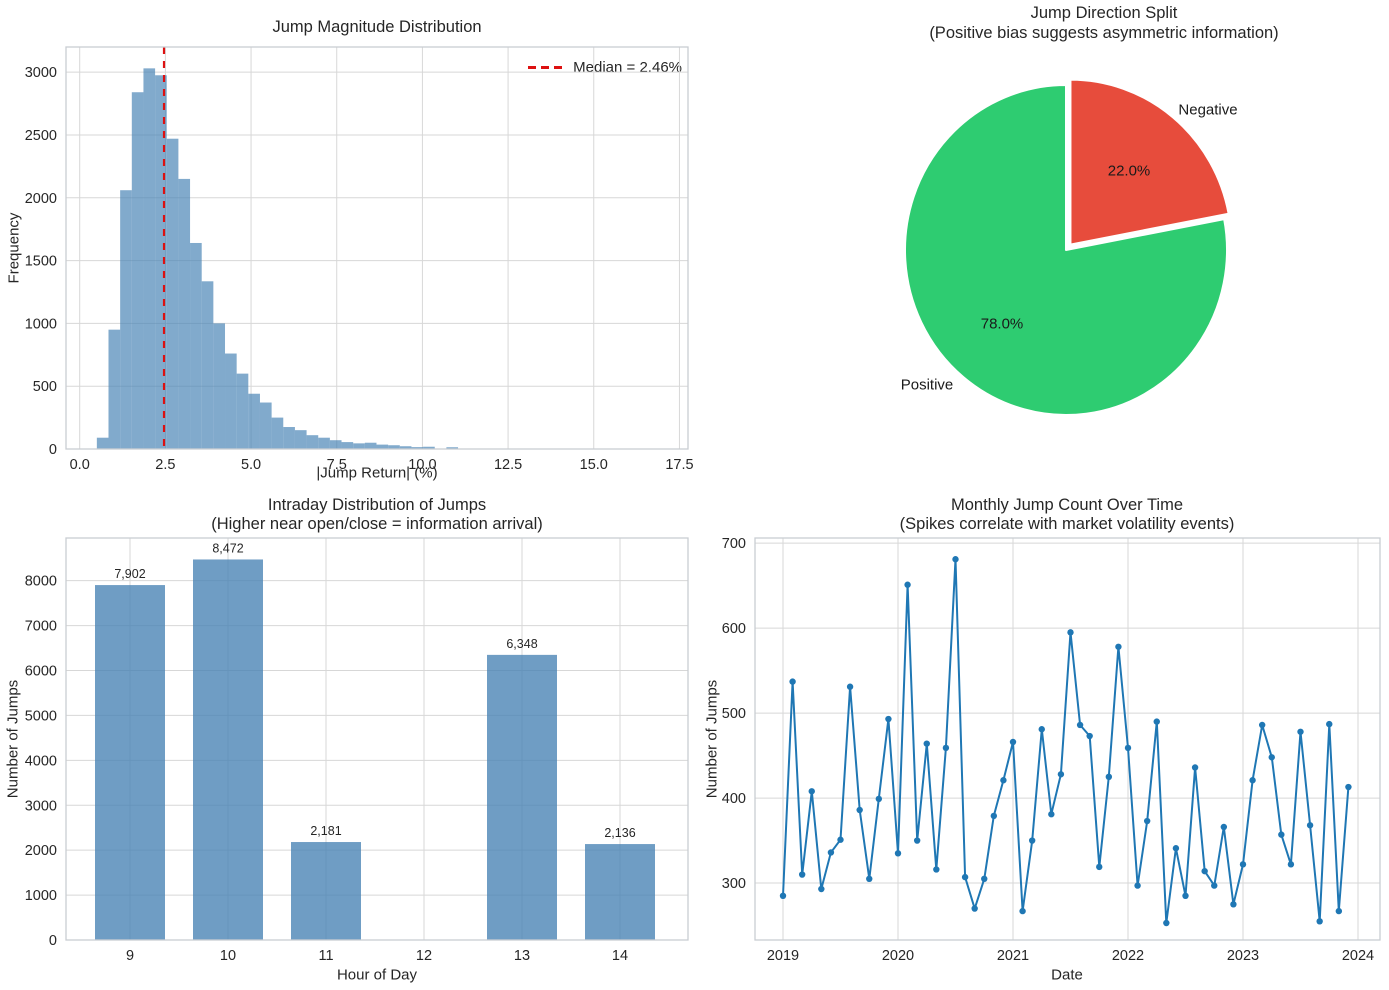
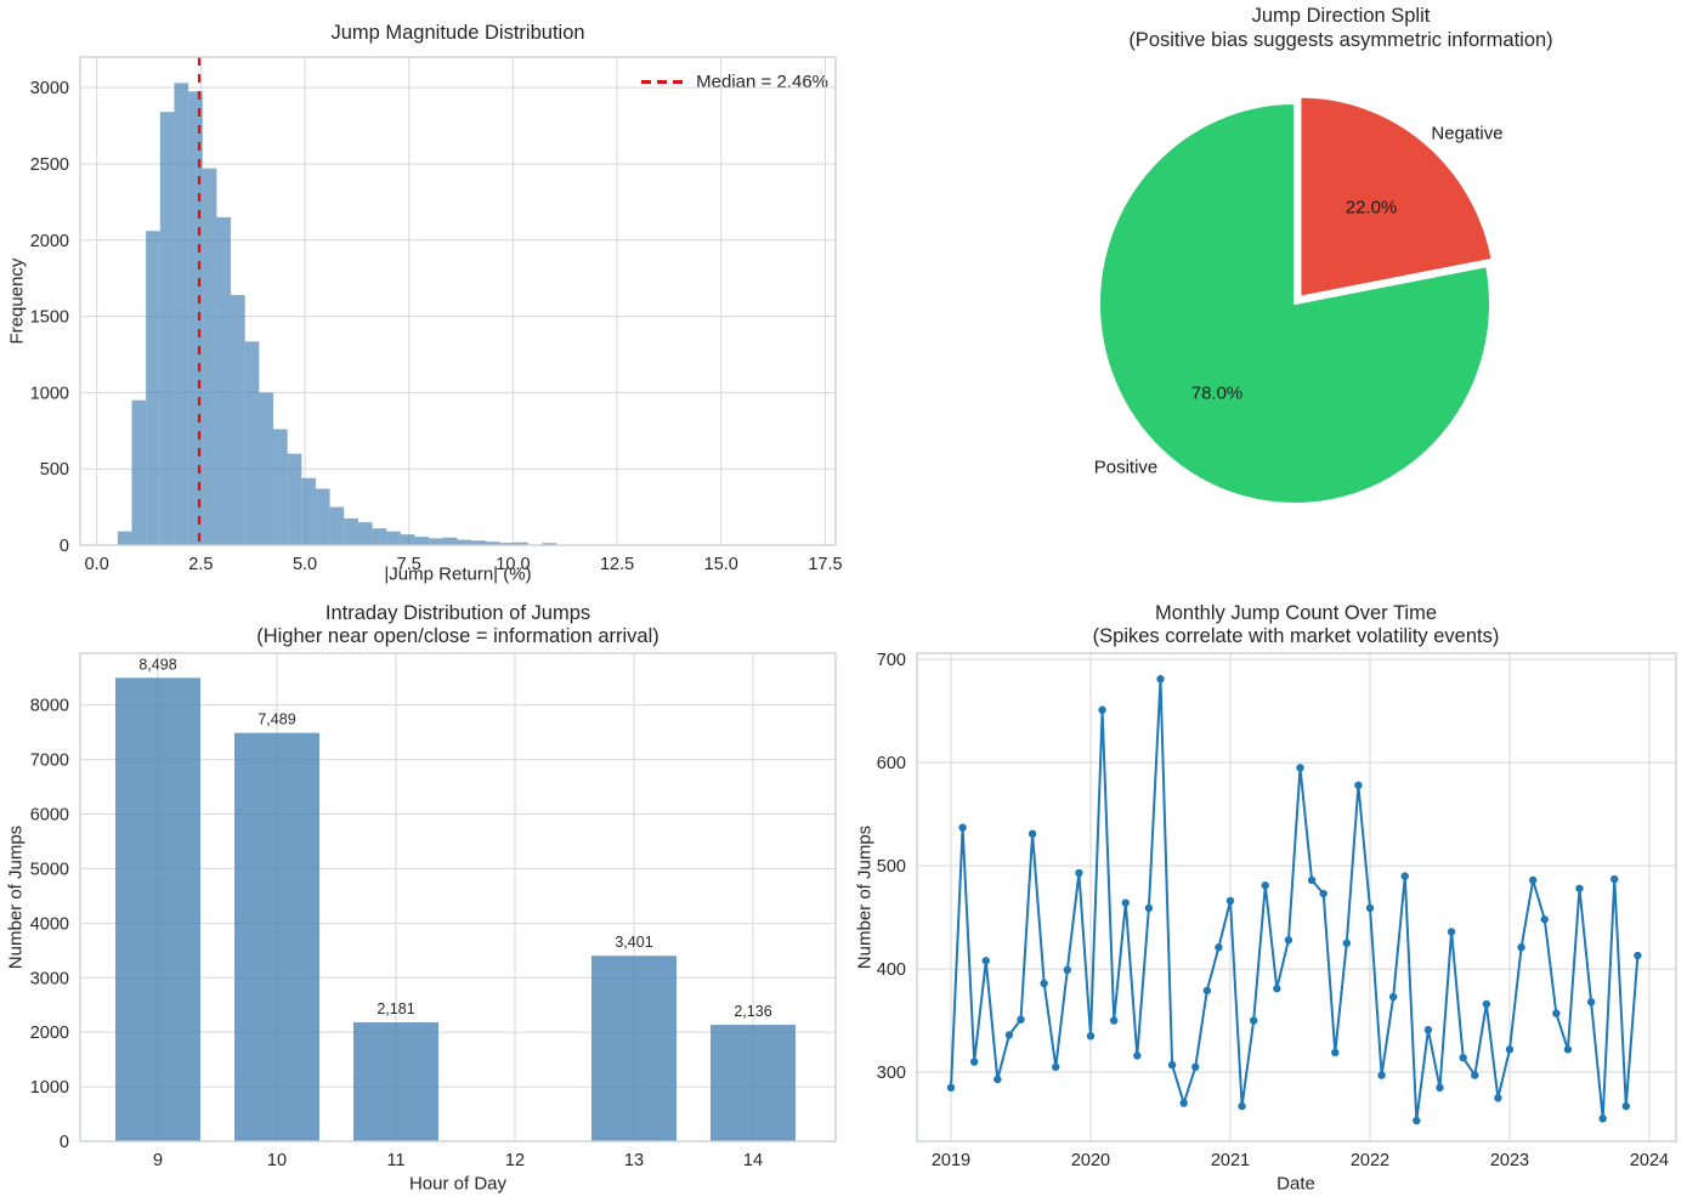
Intraday Distribution of Jumps/9: 7,902 -> 8,498
Intraday Distribution of Jumps/10: 8,472 -> 7,489
Intraday Distribution of Jumps/13: 6,348 -> 3,401
